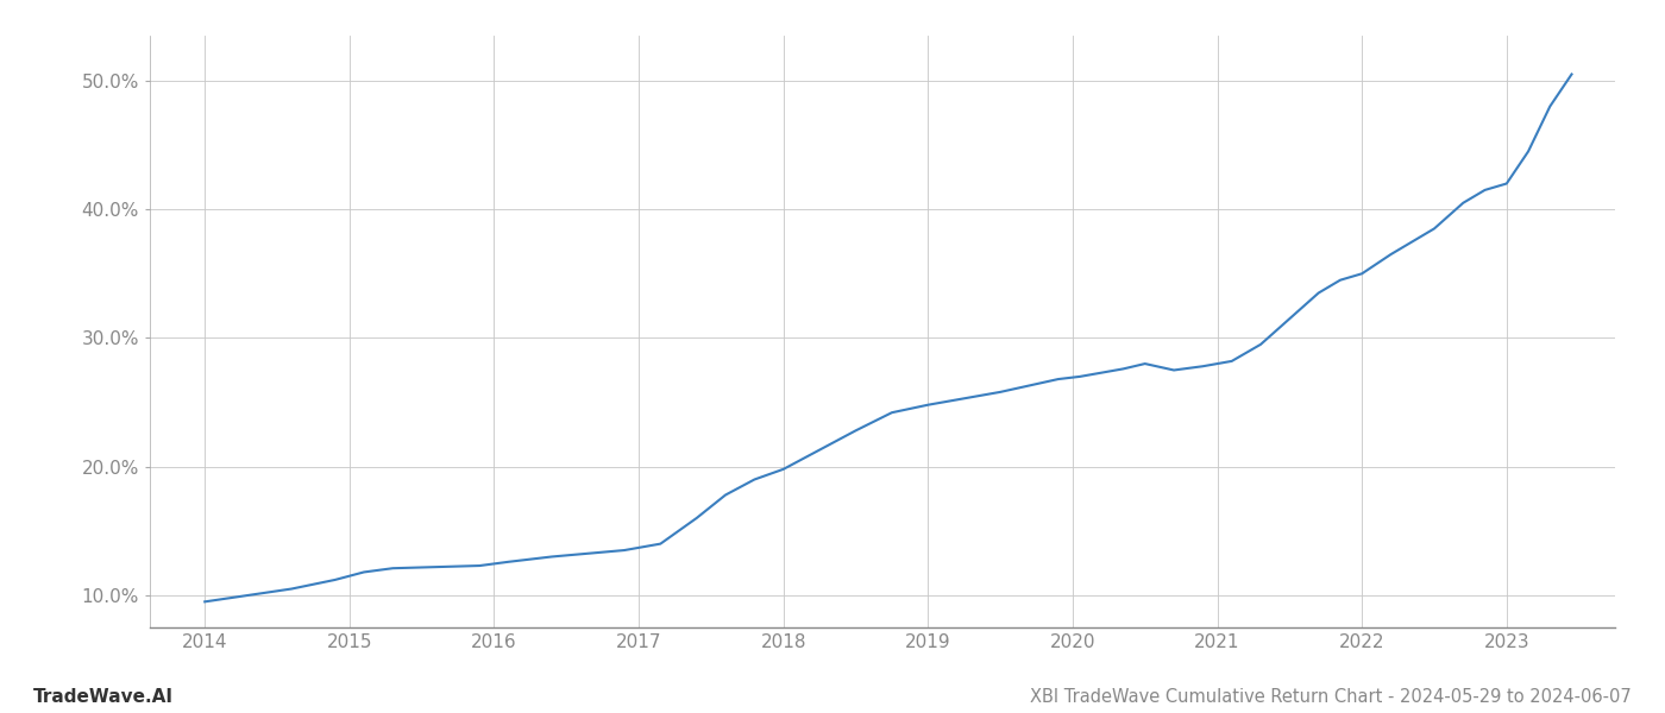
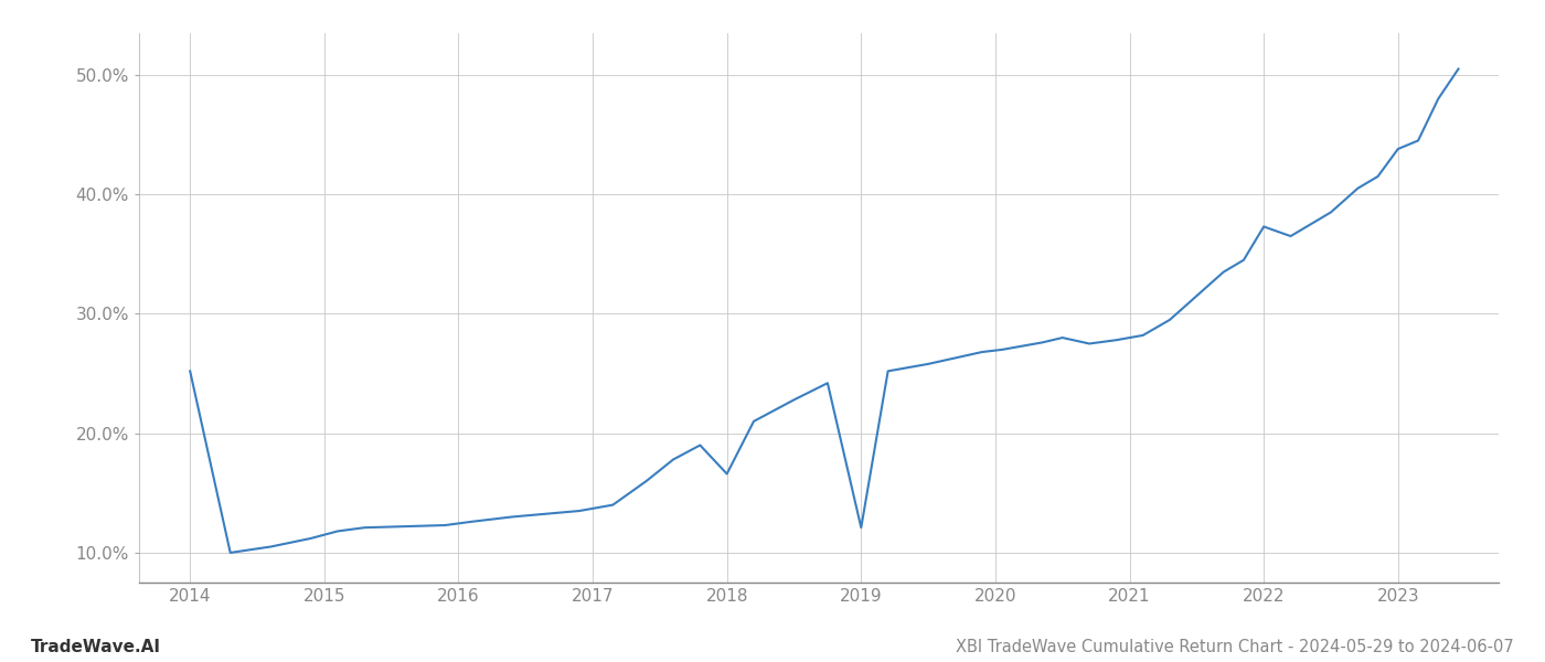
2014: 9.5% -> 25.2%
2018: 19.8% -> 16.6%
2019: 24.8% -> 12.1%
2022: 35.0% -> 37.3%
2023: 42.0% -> 43.8%
